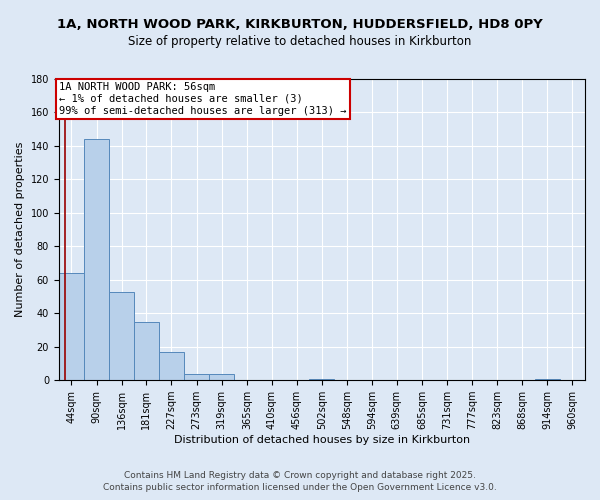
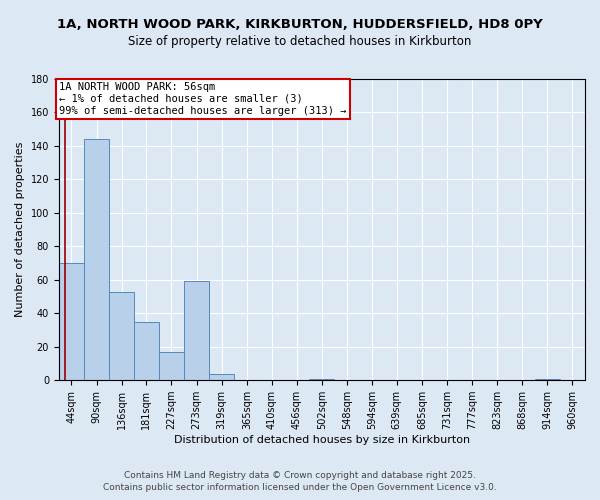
44sqm: 64 -> 70
273sqm: 4 -> 59
